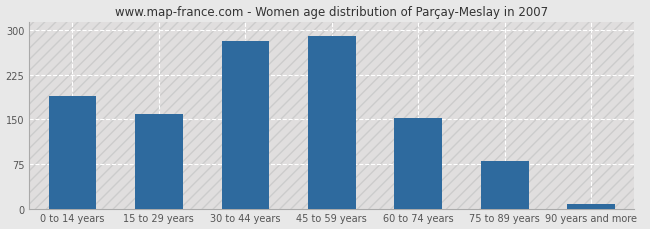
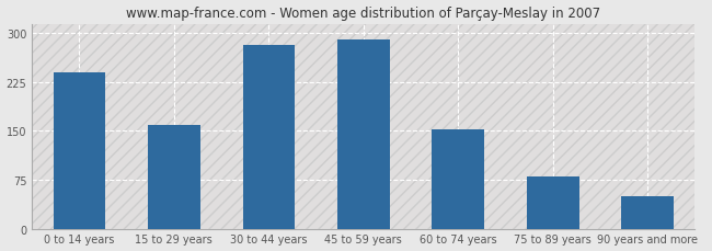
0 to 14 years: 190 -> 240
90 years and more: 8 -> 50
